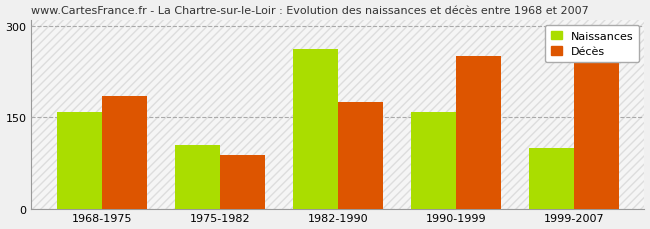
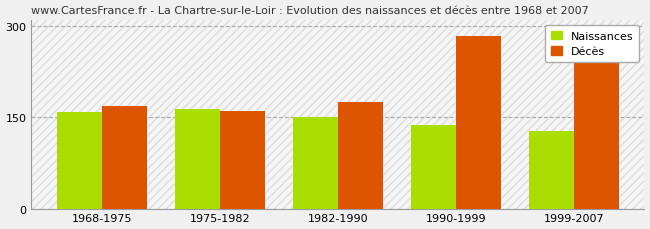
Décès/1968-1975: 184 -> 168
Naissances/1975-1982: 104 -> 163
Décès/1975-1982: 88 -> 160
Naissances/1982-1990: 262 -> 150
Naissances/1990-1999: 158 -> 137
Décès/1990-1999: 250 -> 283
Naissances/1999-2007: 100 -> 128
